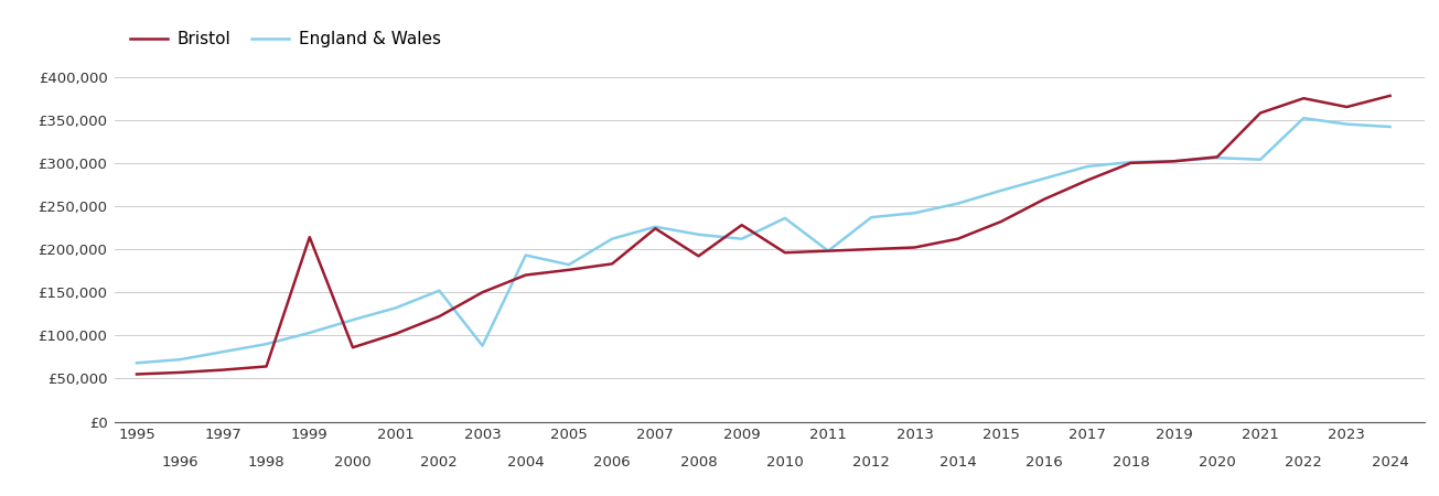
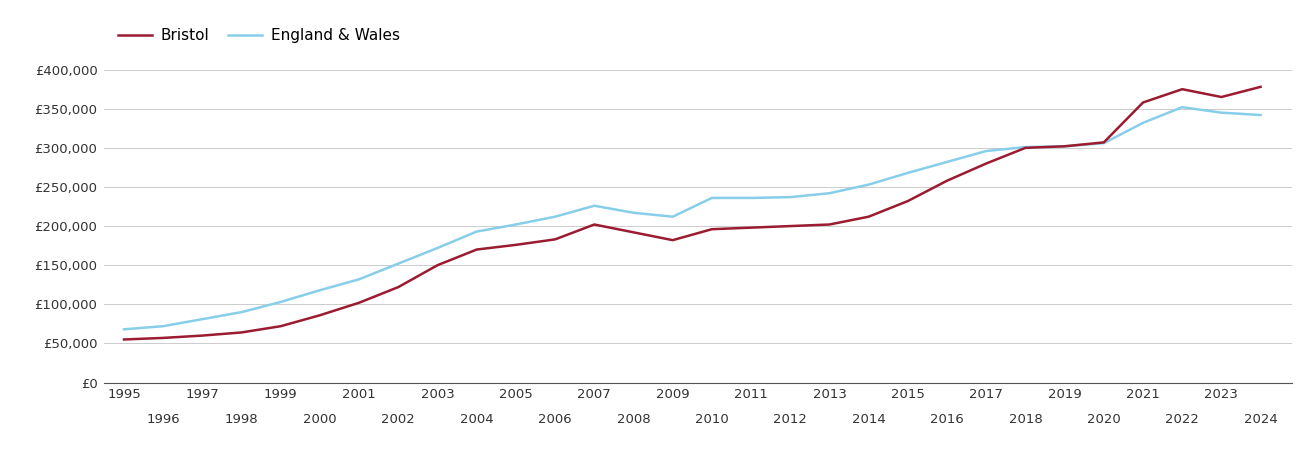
Bristol/1999: £214,000 -> £72,000
England & Wales/2003: £88,000 -> £172,000
England & Wales/2005: £182,000 -> £202,000
Bristol/2007: £224,000 -> £202,000
Bristol/2009: £228,000 -> £182,000
England & Wales/2011: £198,000 -> £236,000
England & Wales/2021: £304,000 -> £332,000
